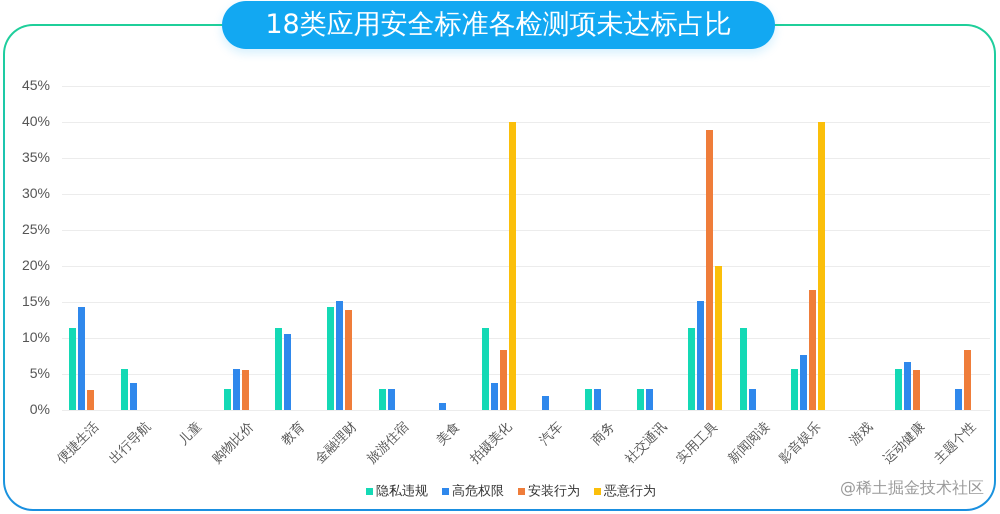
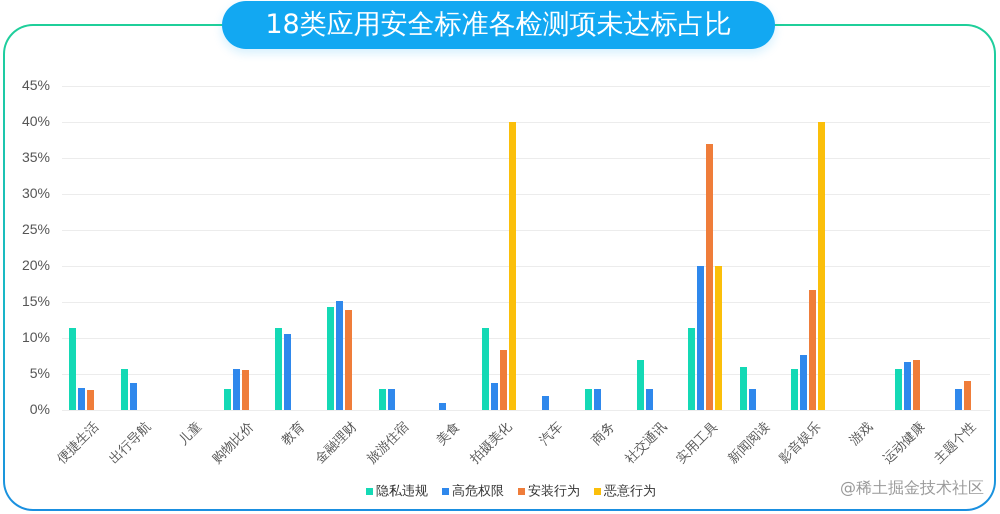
高危权限/便捷生活: 14% -> 3%
隐私违规/社交通讯: 3% -> 7%
高危权限/实用工具: 15% -> 20%
安装行为/实用工具: 39% -> 37%
隐私违规/新闻阅读: 11% -> 6%
安装行为/运动健康: 6% -> 7%
安装行为/主题个性: 8% -> 4%
